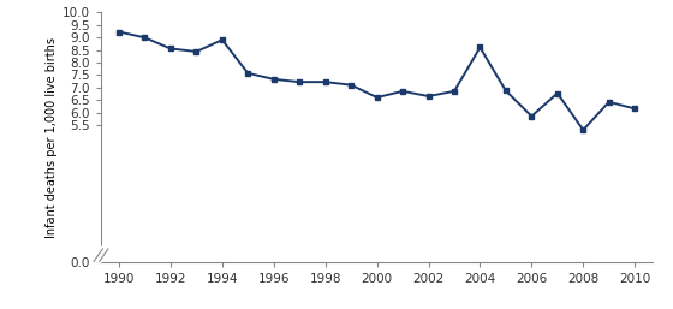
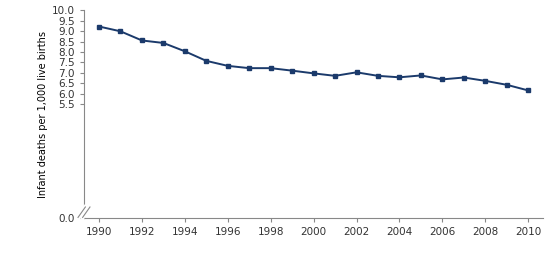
1994: 8.90 -> 8.03
2000: 6.60 -> 6.97
2002: 6.65 -> 7.02
2004: 8.60 -> 6.78
2006: 5.85 -> 6.68
2008: 5.30 -> 6.61
